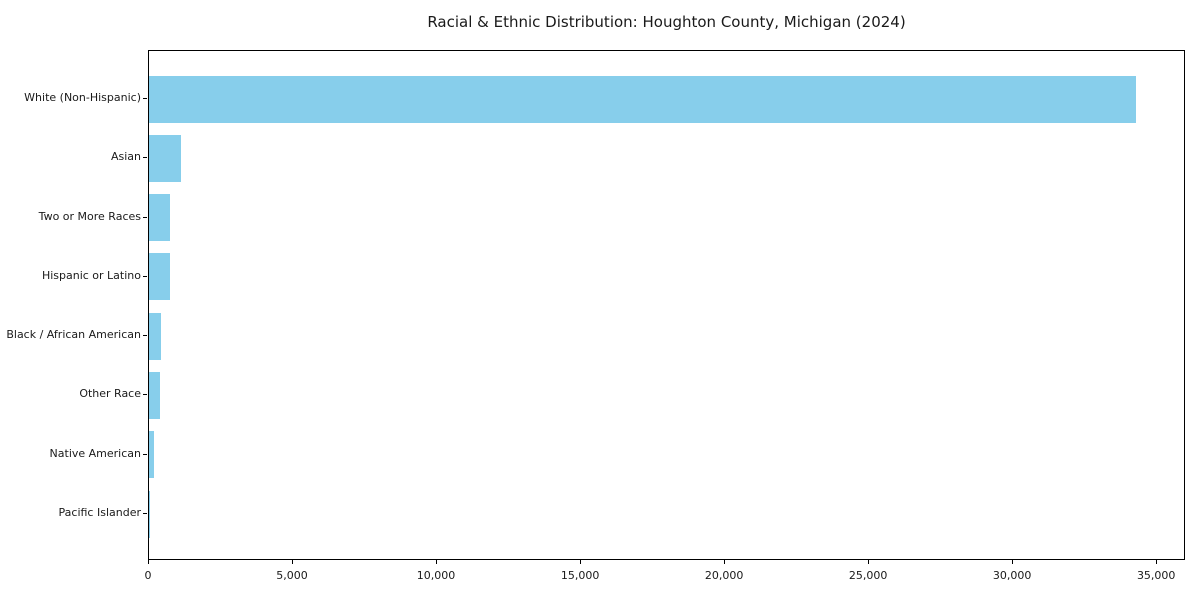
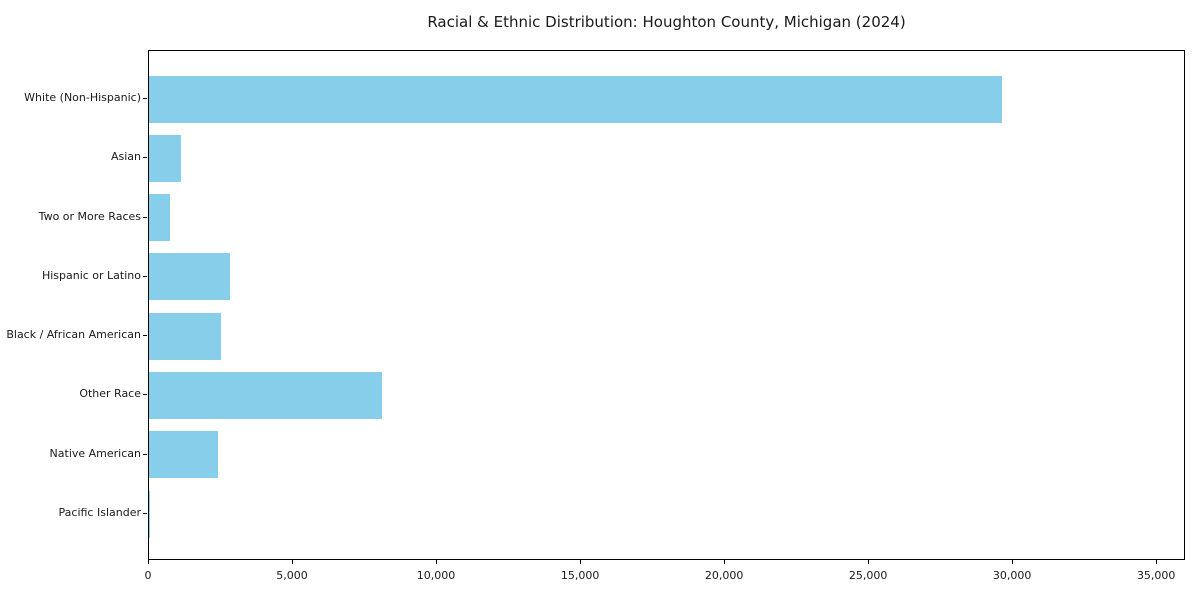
White (Non-Hispanic): 34200 -> 29600
Hispanic or Latino: 700 -> 2800
Black / African American: 400 -> 2500
Other Race: 400 -> 8100
Native American: 200 -> 2400
